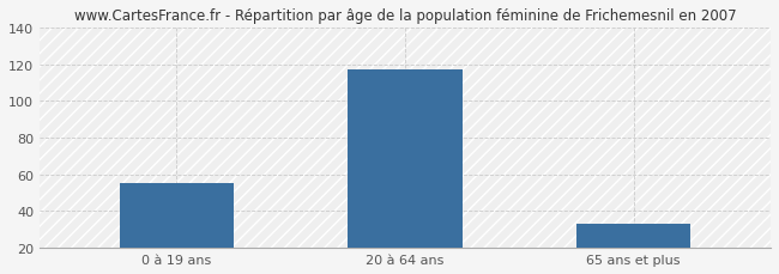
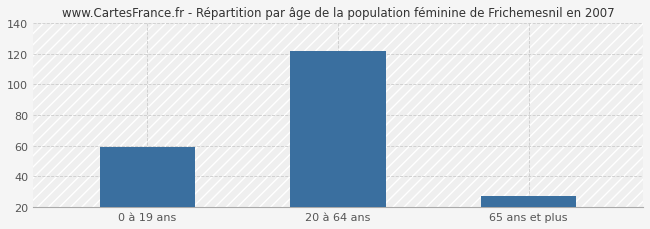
0 à 19 ans: 55 -> 59
20 à 64 ans: 117 -> 122
65 ans et plus: 33 -> 27
